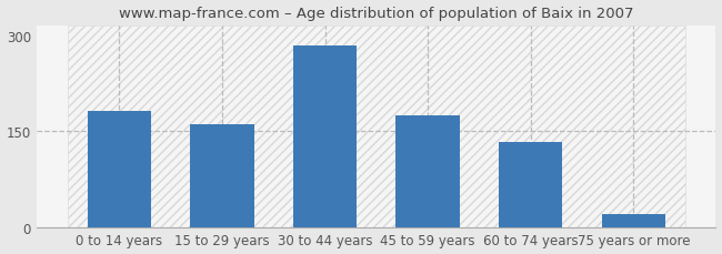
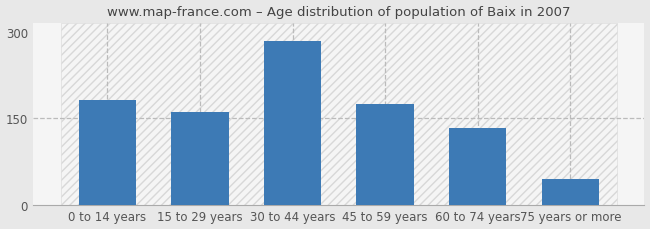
75 years or more: 20 -> 44
